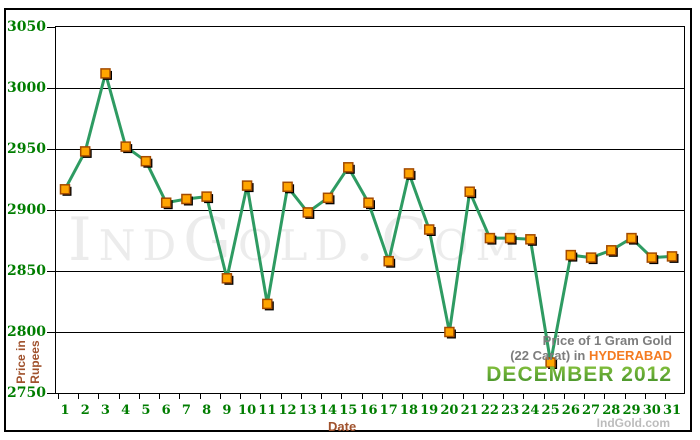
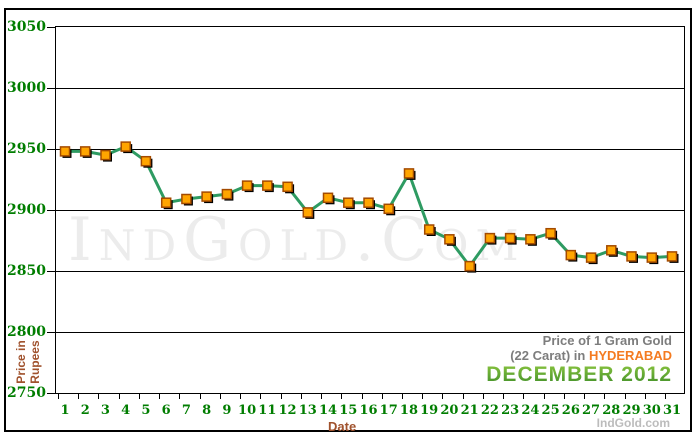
1: 2917 -> 2948
3: 3012 -> 2945
9: 2844 -> 2913
11: 2823 -> 2920
15: 2935 -> 2906
17: 2858 -> 2901
20: 2800 -> 2876
21: 2915 -> 2854
25: 2775 -> 2881
29: 2877 -> 2862
